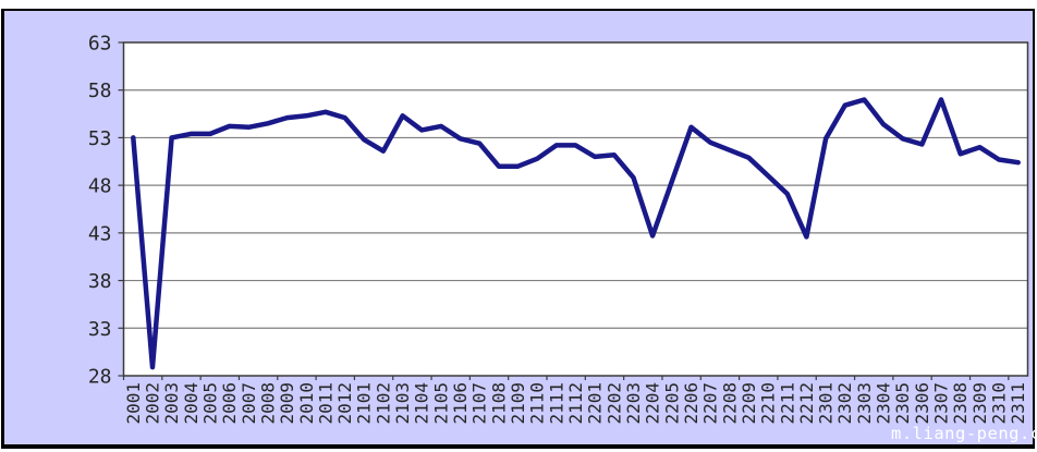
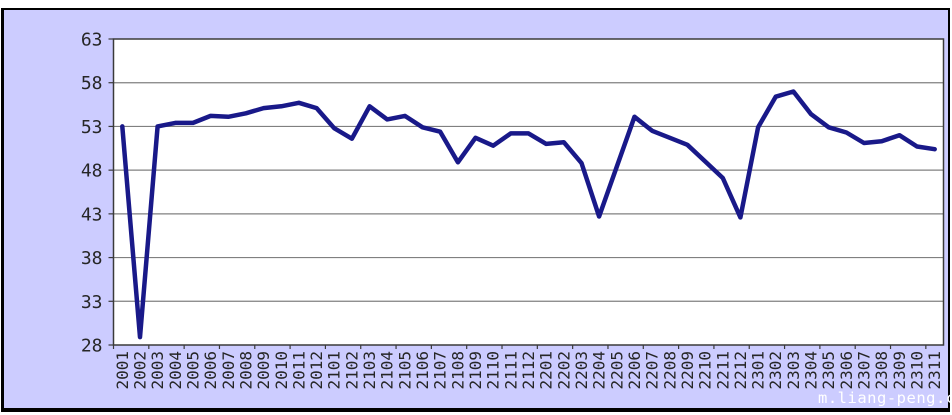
2108: 50 -> 49
2109: 50 -> 52
2307: 57 -> 51
